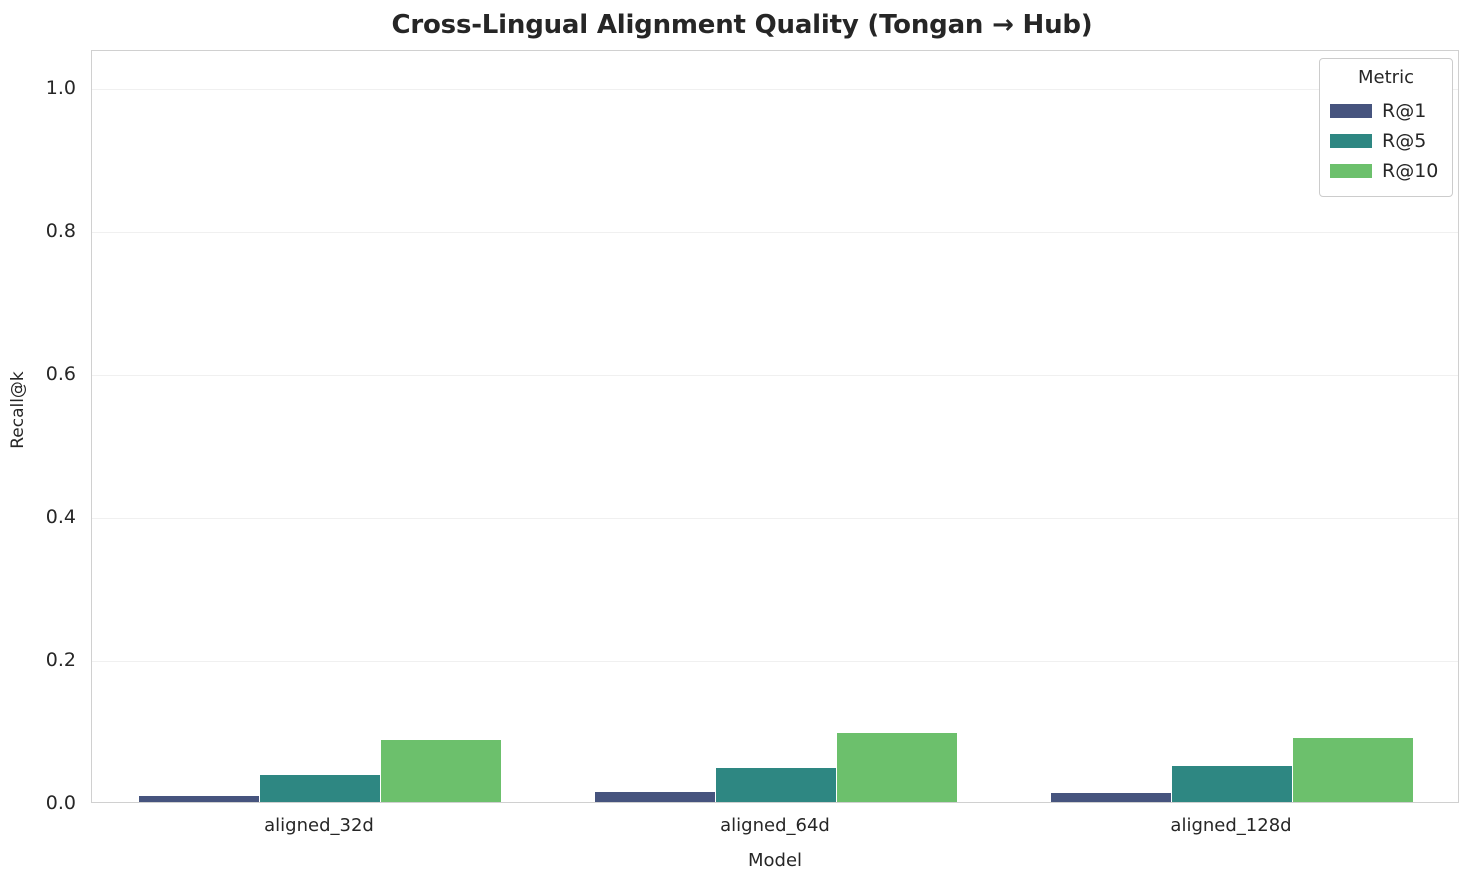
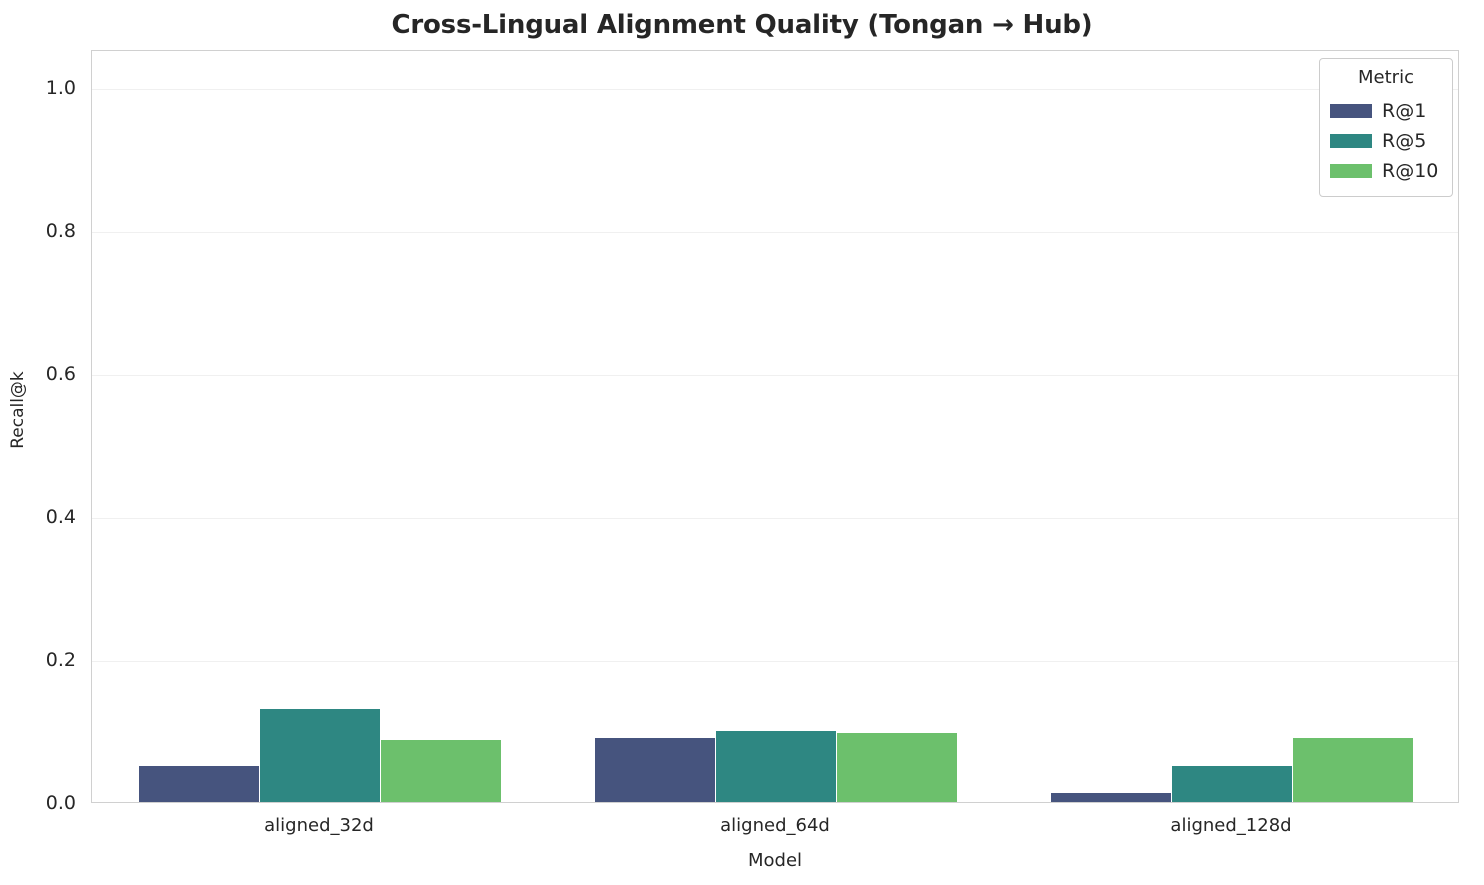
R@1/aligned_32d: 0.01 -> 0.05
R@5/aligned_32d: 0.04 -> 0.13
R@1/aligned_64d: 0.01 -> 0.09
R@5/aligned_64d: 0.05 -> 0.10
